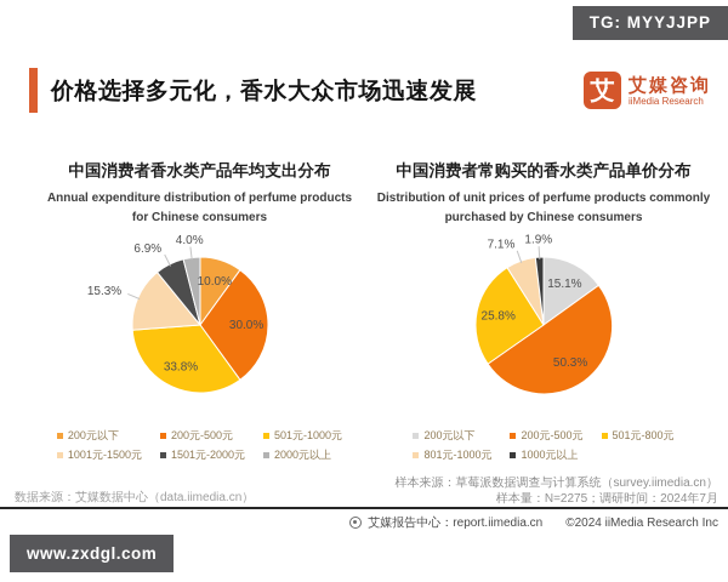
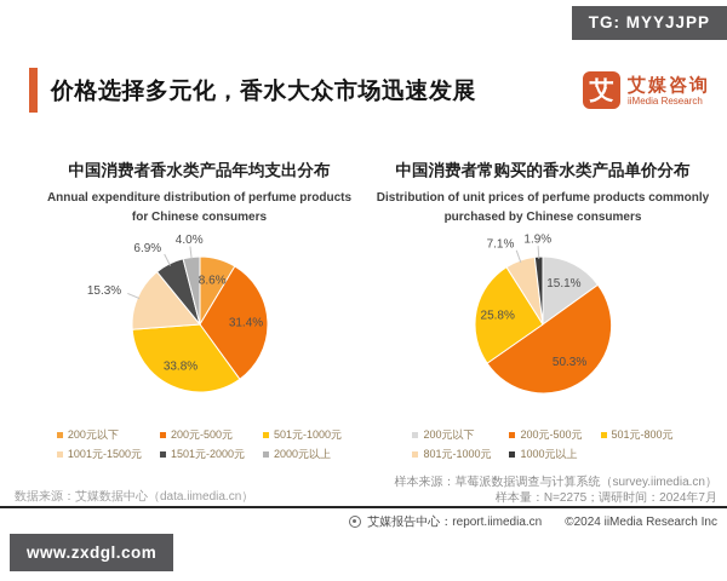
中国消费者香水类产品年均支出分布/200元以下: 10.0% -> 8.6%
中国消费者香水类产品年均支出分布/200元-500元: 30.0% -> 31.4%
